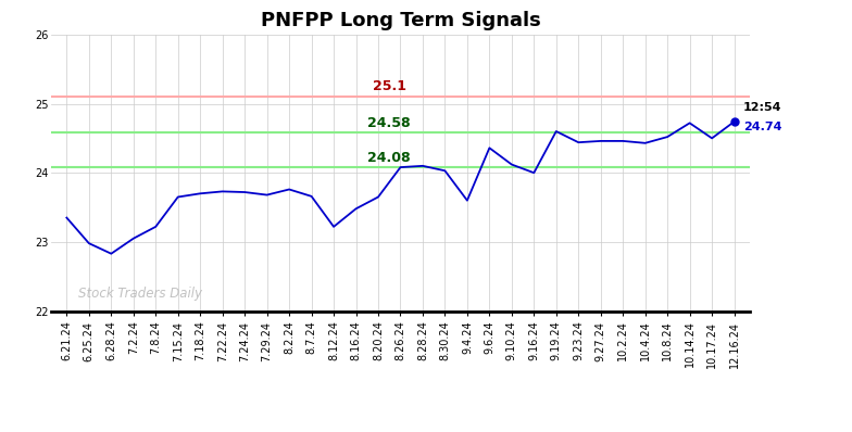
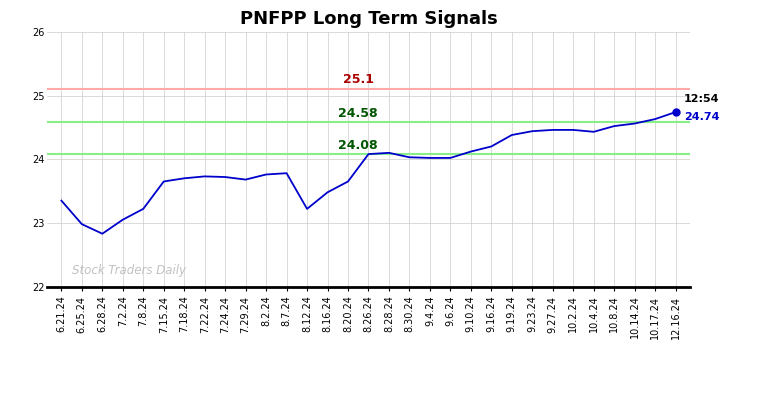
8.7.24: 23.66 -> 23.78
9.4.24: 23.60 -> 24.02
9.6.24: 24.36 -> 24.02
9.16.24: 24.00 -> 24.20
9.19.24: 24.60 -> 24.38
10.14.24: 24.72 -> 24.56
10.17.24: 24.50 -> 24.63
